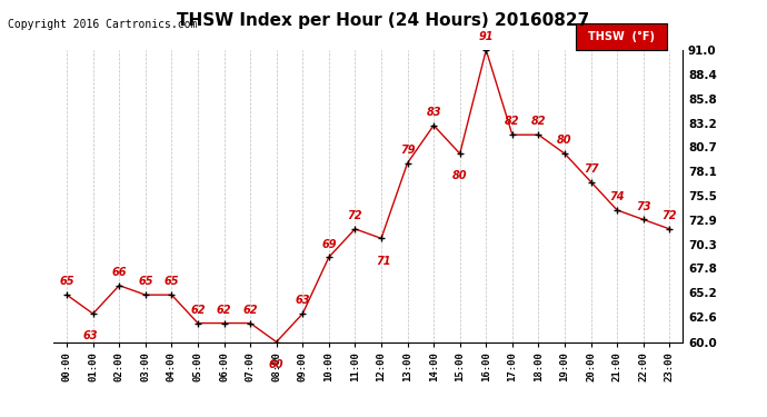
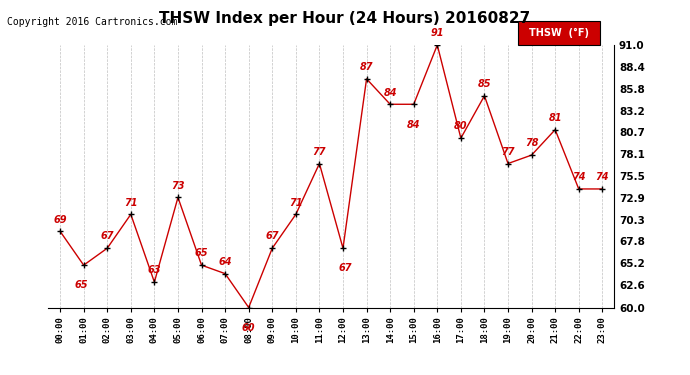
00:00: 65 -> 69
01:00: 63 -> 65
02:00: 66 -> 67
03:00: 65 -> 71
04:00: 65 -> 63
05:00: 62 -> 73
06:00: 62 -> 65
07:00: 62 -> 64
09:00: 63 -> 67
10:00: 69 -> 71
11:00: 72 -> 77
12:00: 71 -> 67
13:00: 79 -> 87
14:00: 83 -> 84
15:00: 80 -> 84
17:00: 82 -> 80
18:00: 82 -> 85
19:00: 80 -> 77
20:00: 77 -> 78
21:00: 74 -> 81
22:00: 73 -> 74
23:00: 72 -> 74
